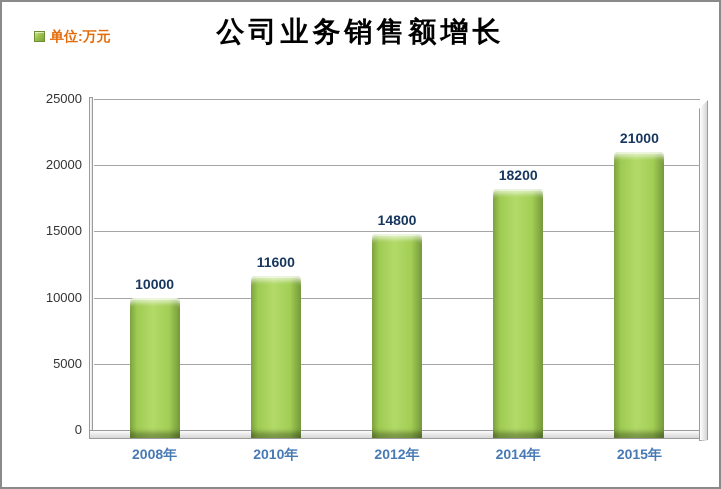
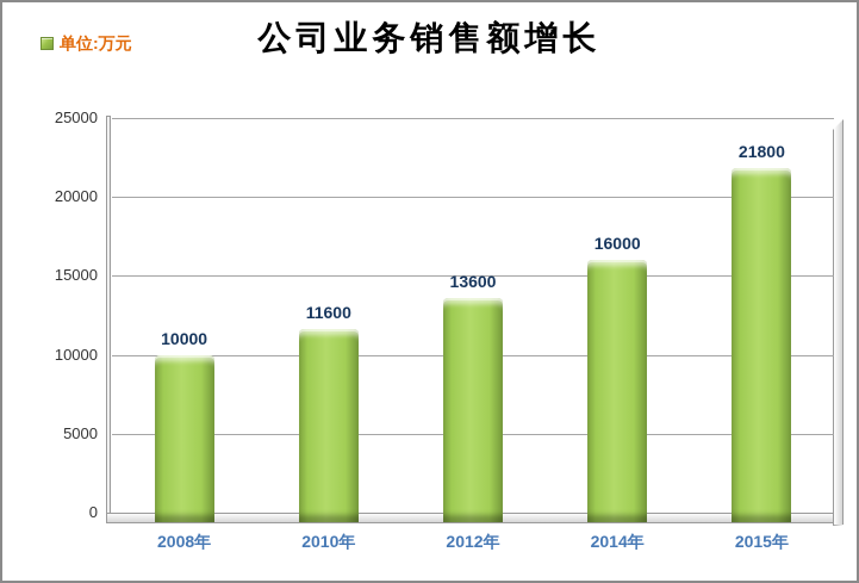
2012年: 14800 -> 13600
2014年: 18200 -> 16000
2015年: 21000 -> 21800
